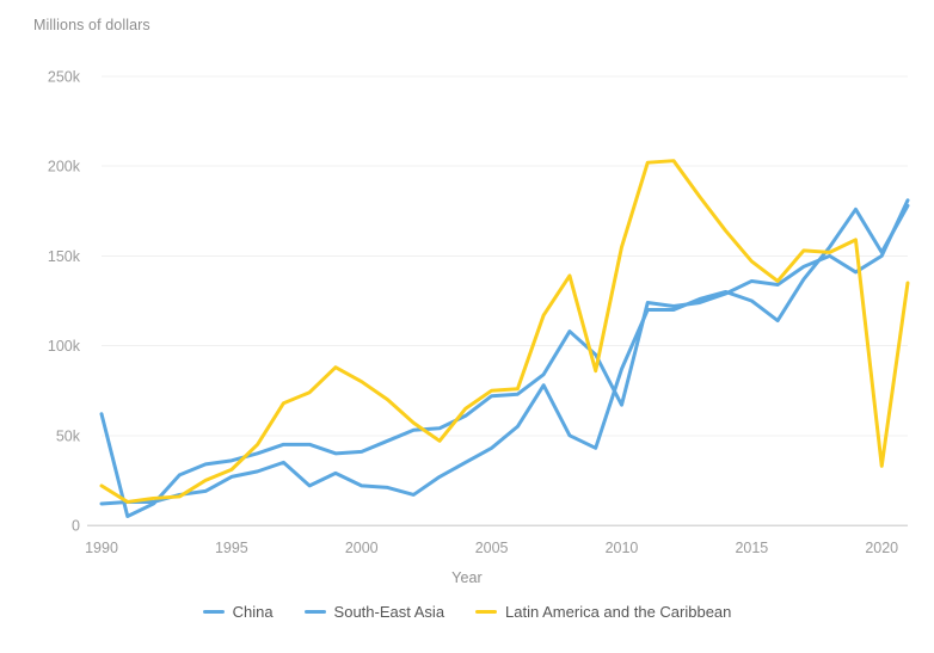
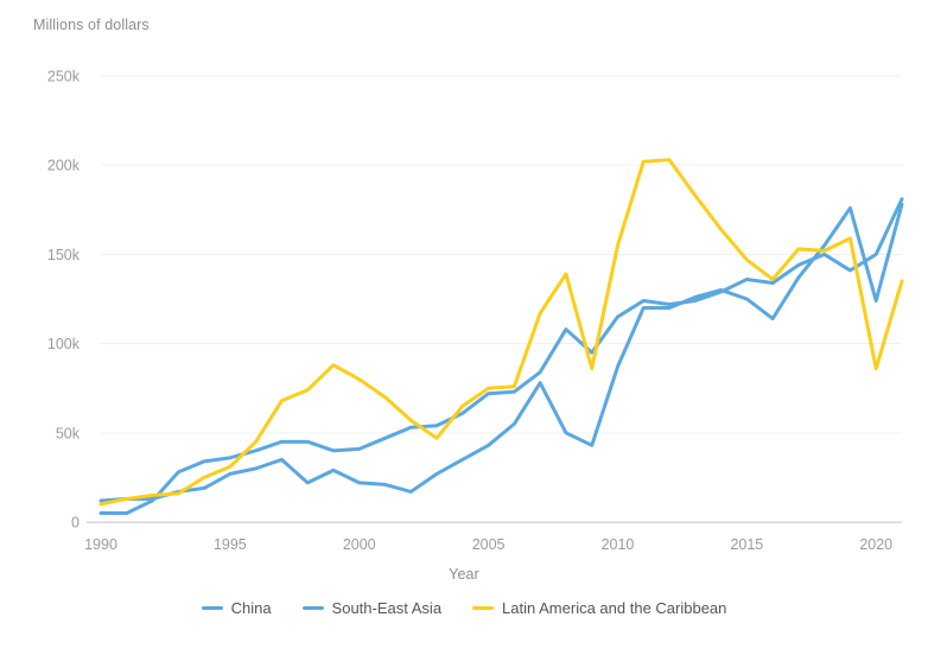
China/1990: 62k -> 5k
Latin America and the Caribbean/1990: 22k -> 10k
China/2010: 67k -> 115k
South-East Asia/2020: 152k -> 124k
Latin America and the Caribbean/2020: 33k -> 86k
